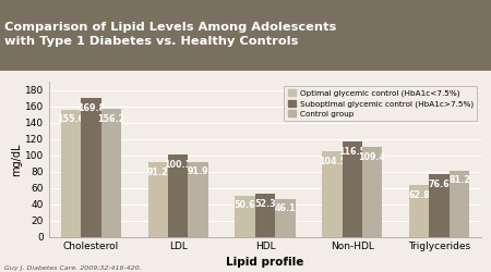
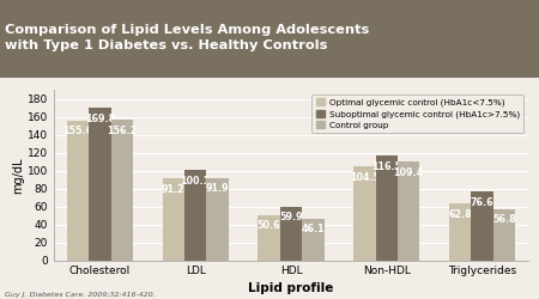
Suboptimal glycemic control (HbA1c>7.5%)/HDL: 52.3 -> 59.9
Control group/Triglycerides: 81.2 -> 56.8
